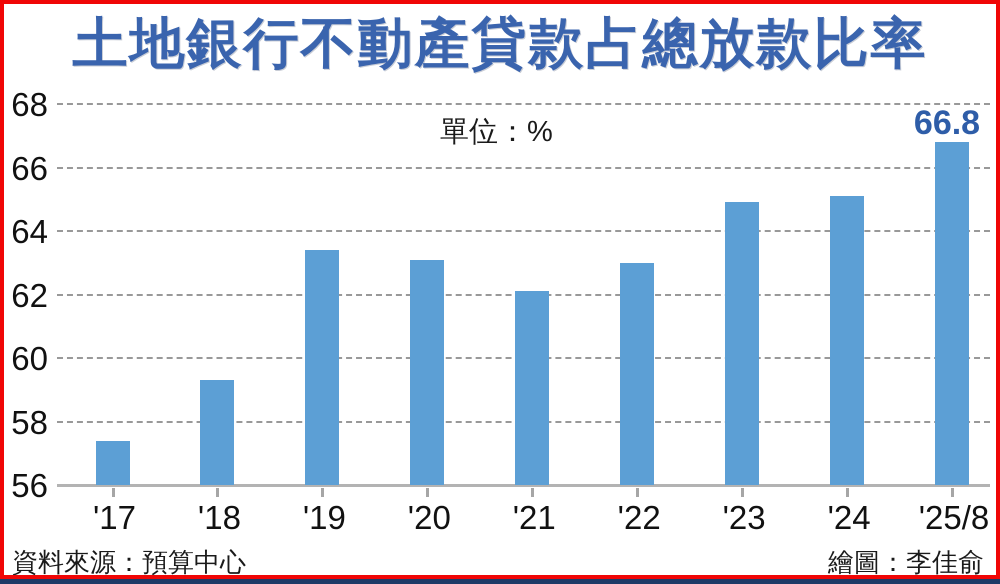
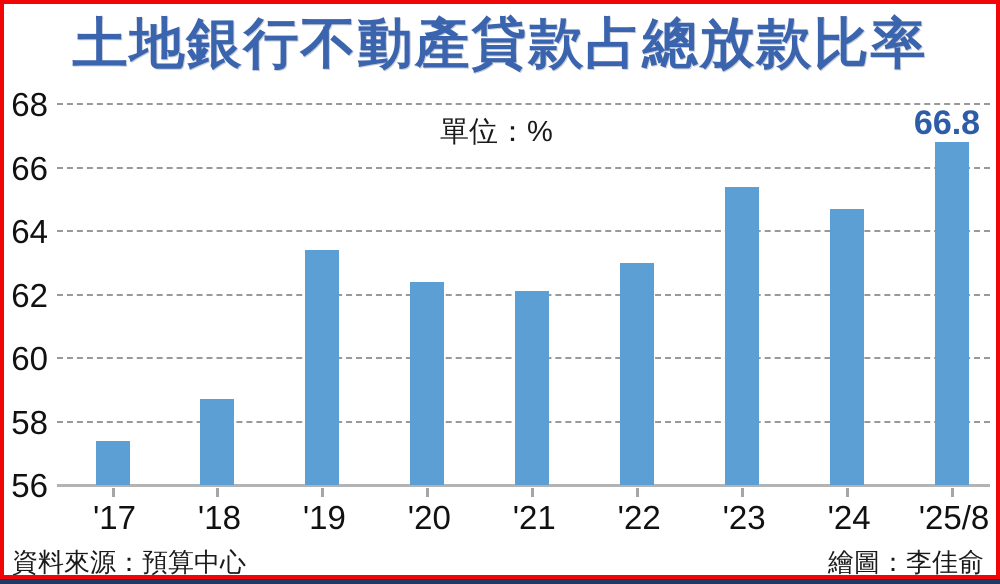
'18: 59.3 -> 58.7
'20: 63.1 -> 62.4
'23: 64.9 -> 65.4
'24: 65.1 -> 64.7
